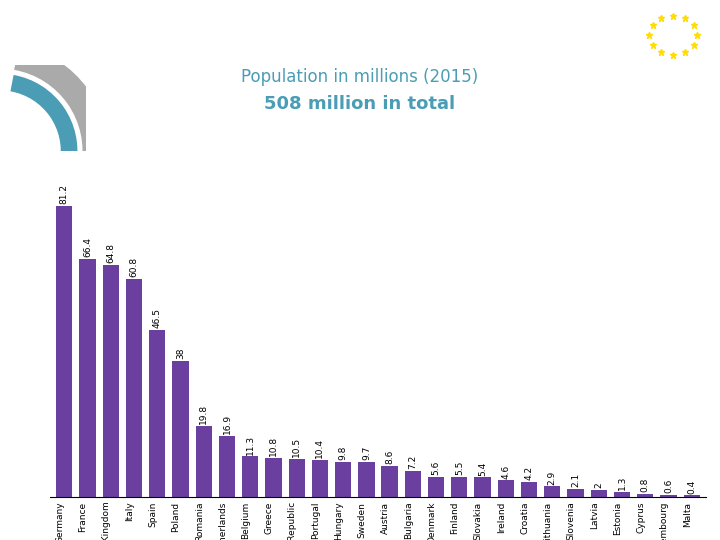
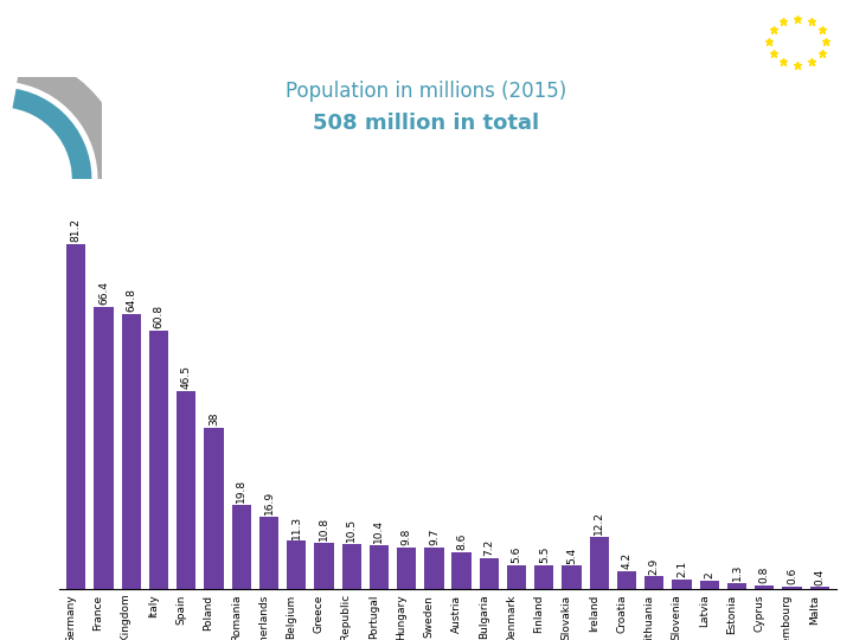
Ireland: 4.6 -> 12.2
